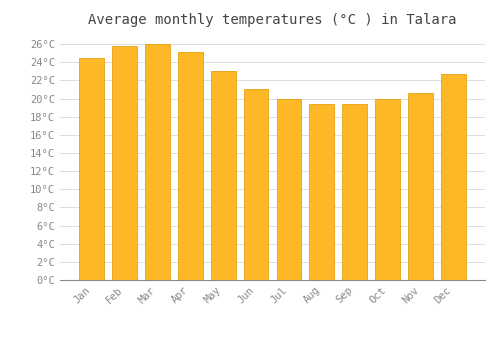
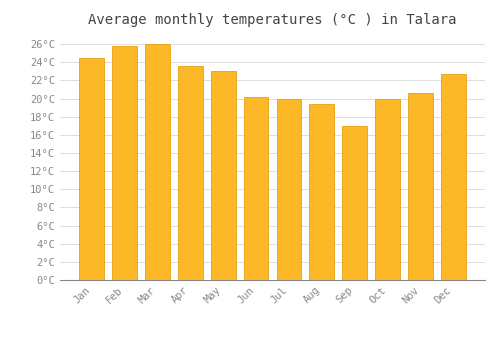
Apr: 25.1°C -> 23.6°C
Jun: 21.1°C -> 20.2°C
Sep: 19.4°C -> 17.0°C
